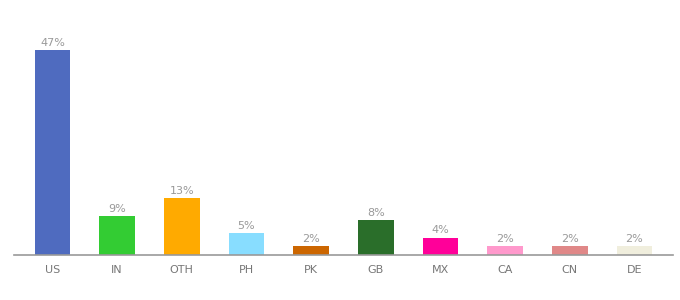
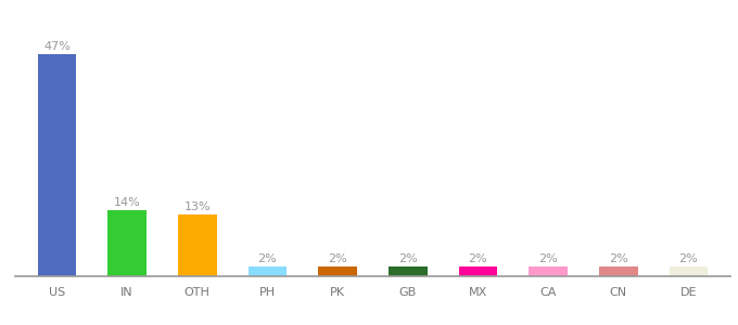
IN: 9% -> 14%
PH: 5% -> 2%
GB: 8% -> 2%
MX: 4% -> 2%
